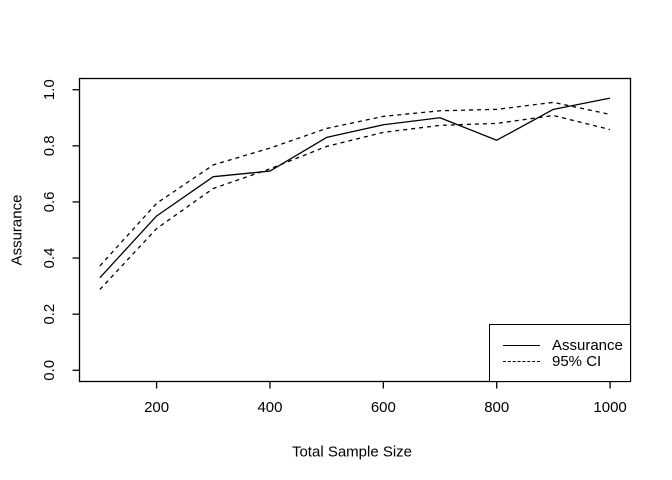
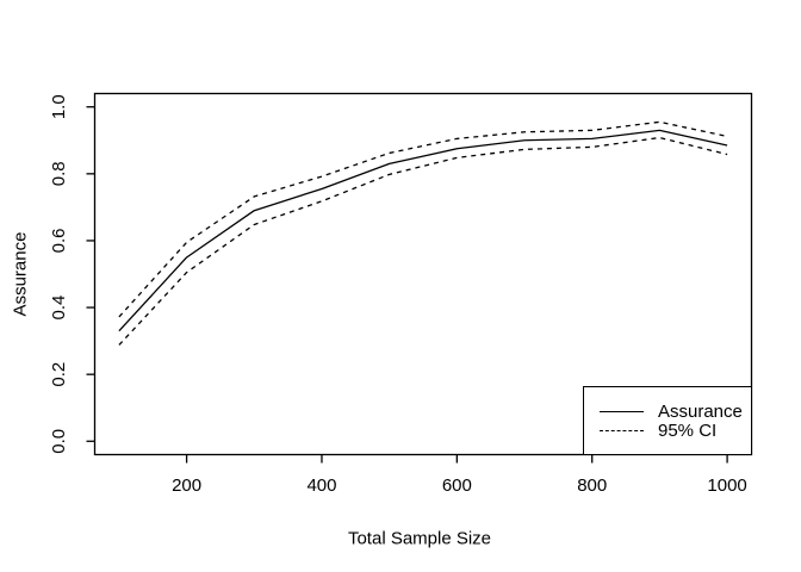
Assurance/400: 0.71 -> 0.76
Assurance/800: 0.82 -> 0.91
Assurance/1000: 0.97 -> 0.89
